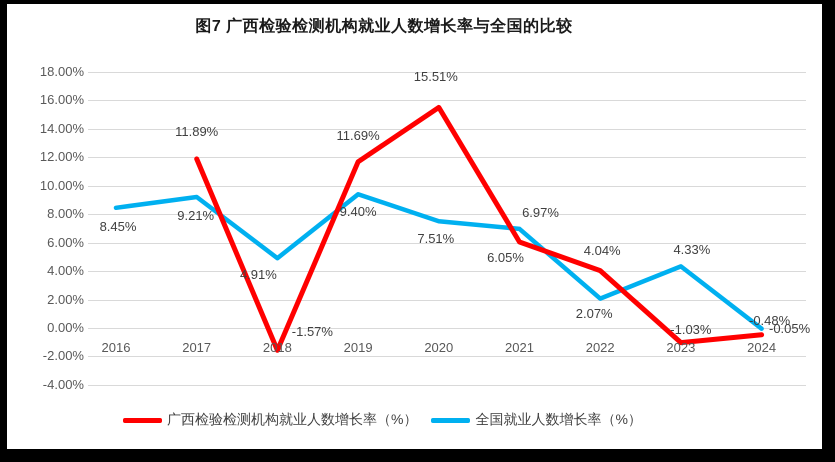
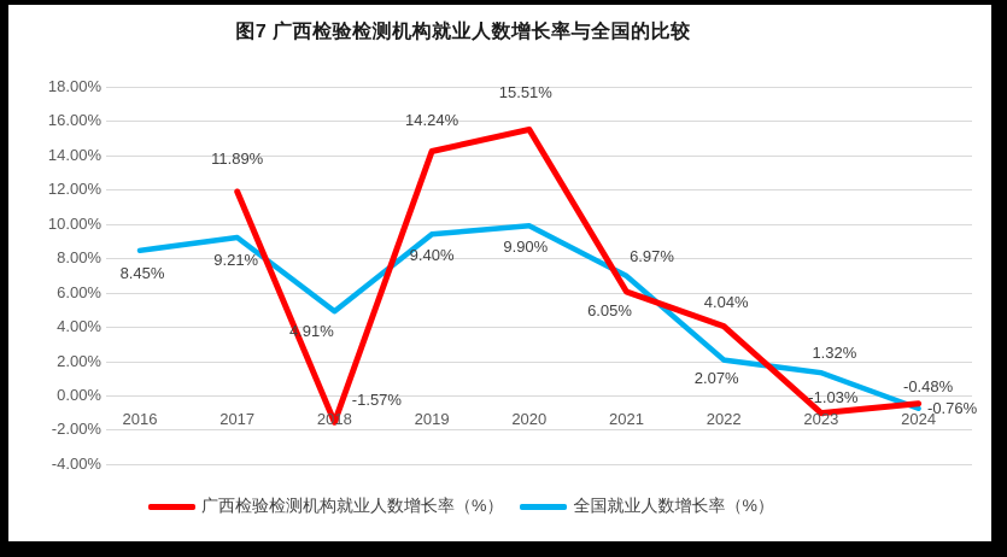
广西检验检测机构就业人数增长率（%）/2019: 11.69% -> 14.24%
全国就业人数增长率（%）/2020: 7.51% -> 9.90%
全国就业人数增长率（%）/2023: 4.33% -> 1.32%
全国就业人数增长率（%）/2024: -0.05% -> -0.76%
